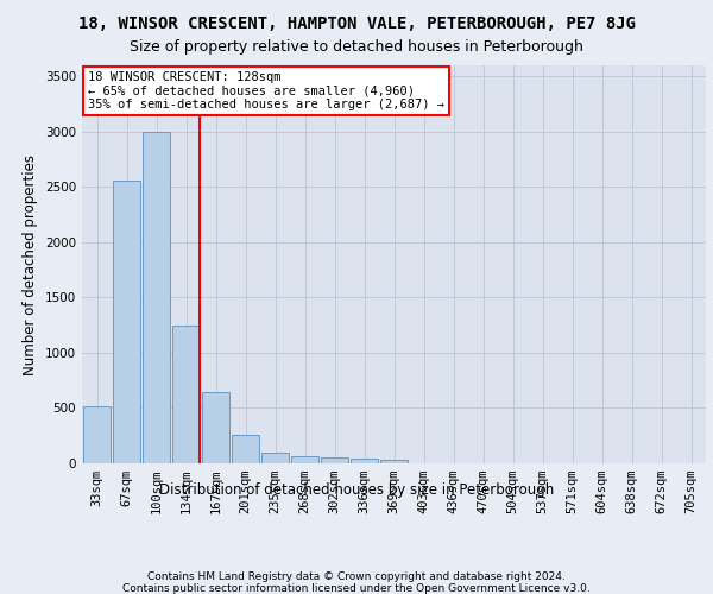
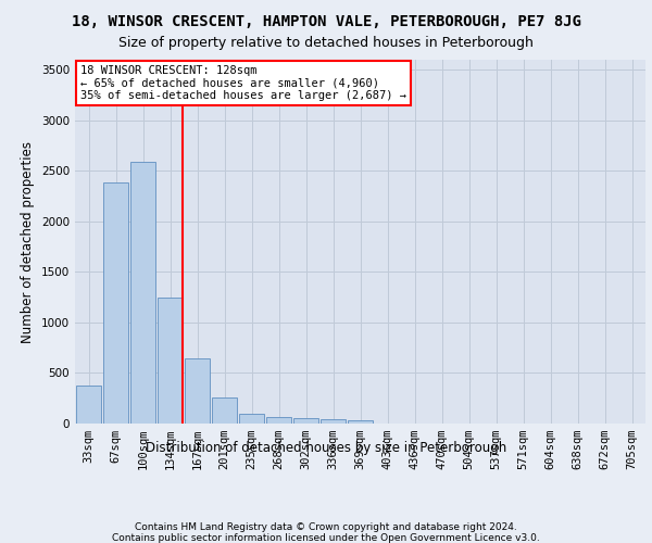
33sqm: 520 -> 380
67sqm: 2560 -> 2390
100sqm: 3000 -> 2590
